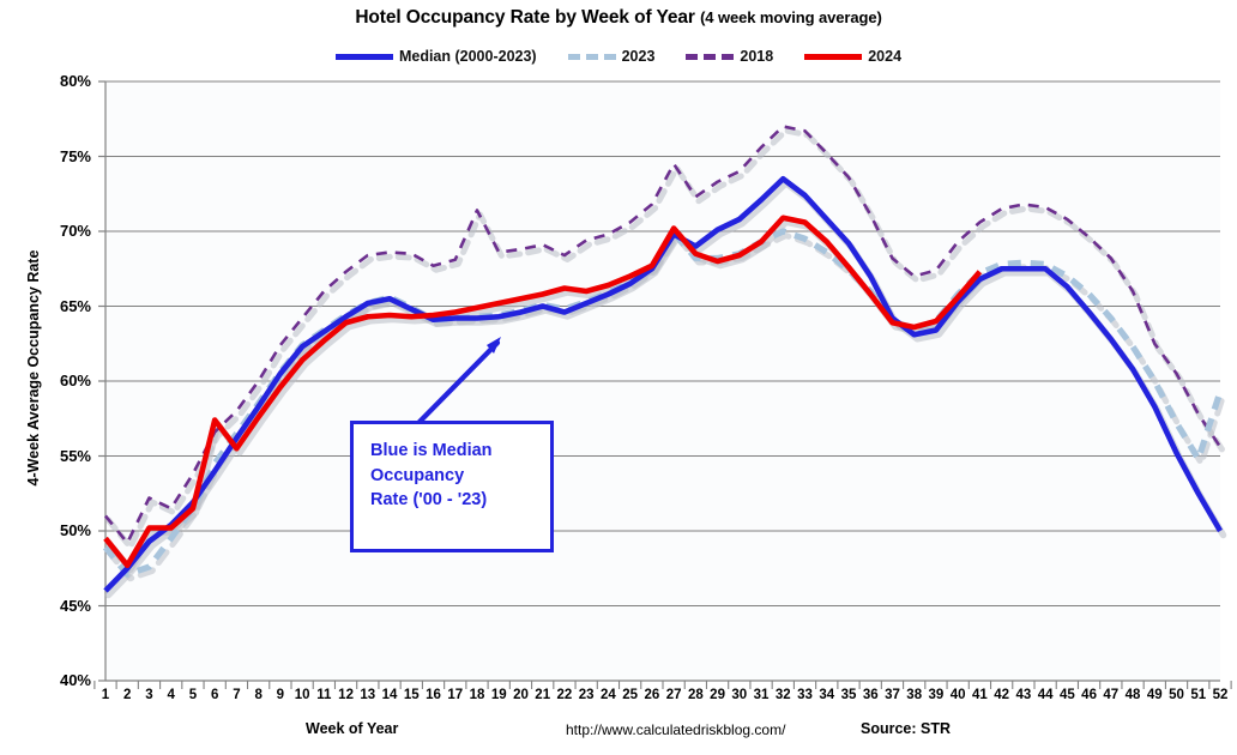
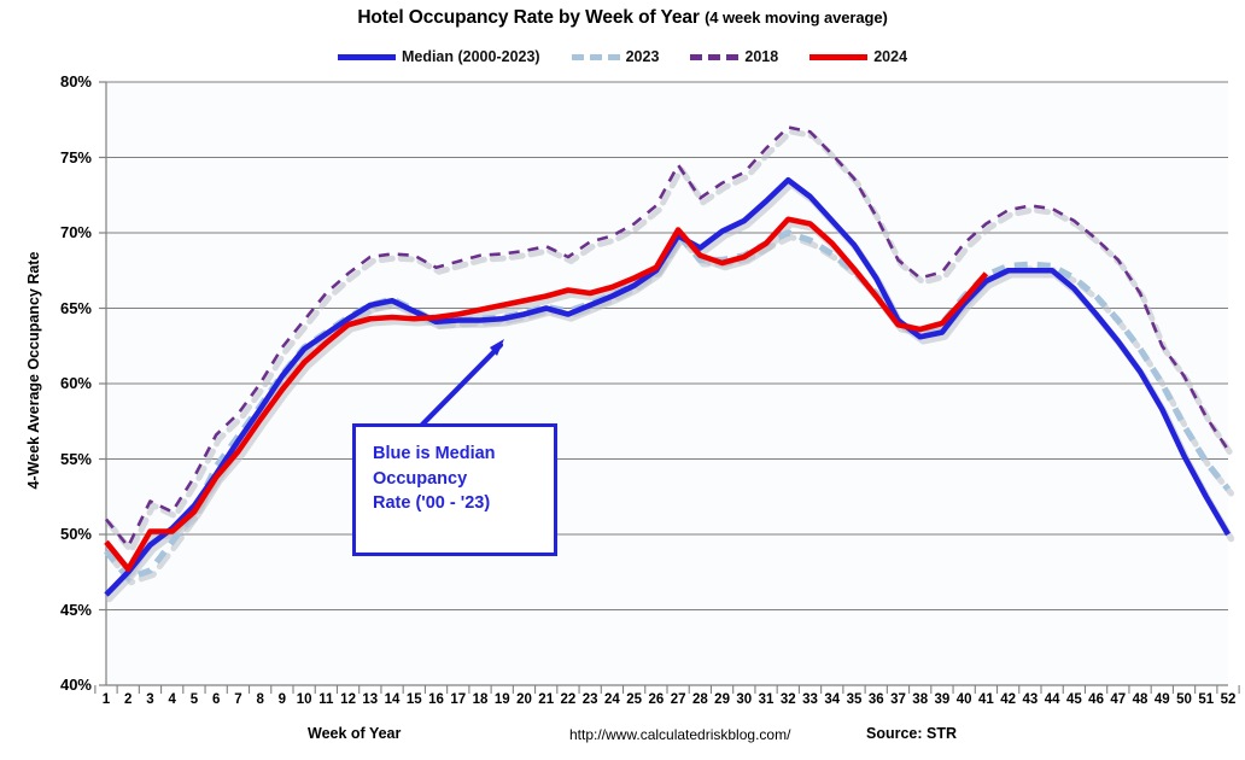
2024/6: 57.4% -> 53.8%
2018/18: 71.4% -> 68.5%
2023/52: 59.3% -> 53.0%
